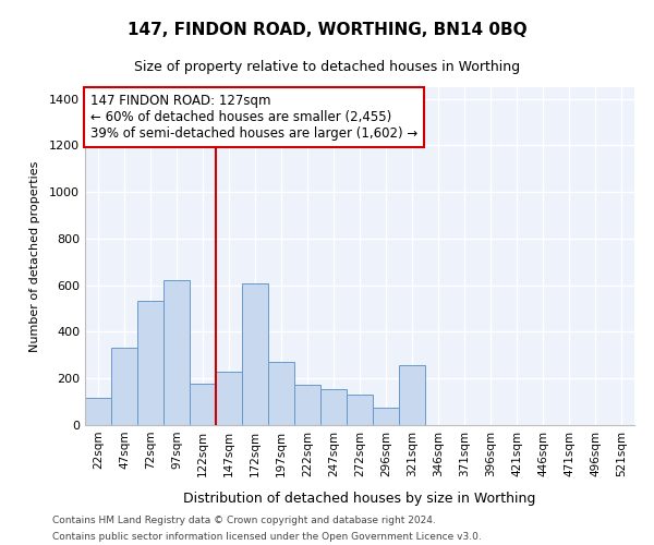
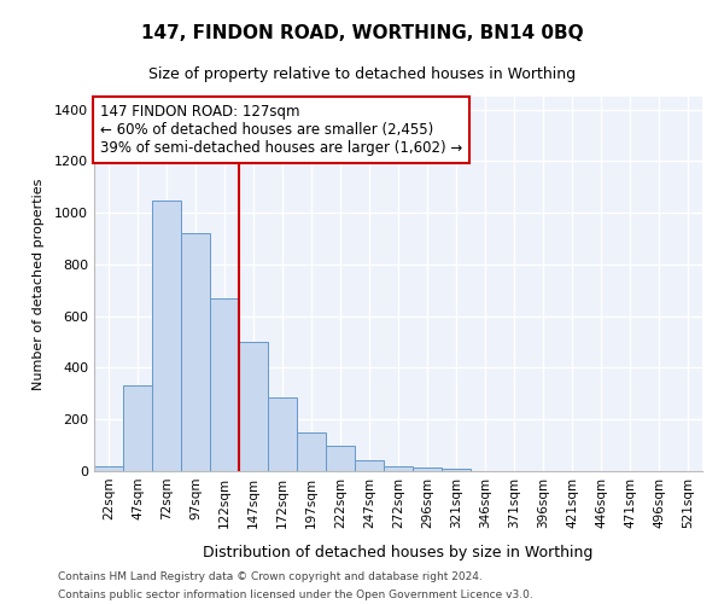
22sqm: 115 -> 20
72sqm: 535 -> 1050
97sqm: 620 -> 920
122sqm: 180 -> 670
147sqm: 230 -> 500
172sqm: 610 -> 285
197sqm: 270 -> 150
222sqm: 175 -> 100
247sqm: 155 -> 40
272sqm: 130 -> 20
296sqm: 75 -> 15
321sqm: 255 -> 10
